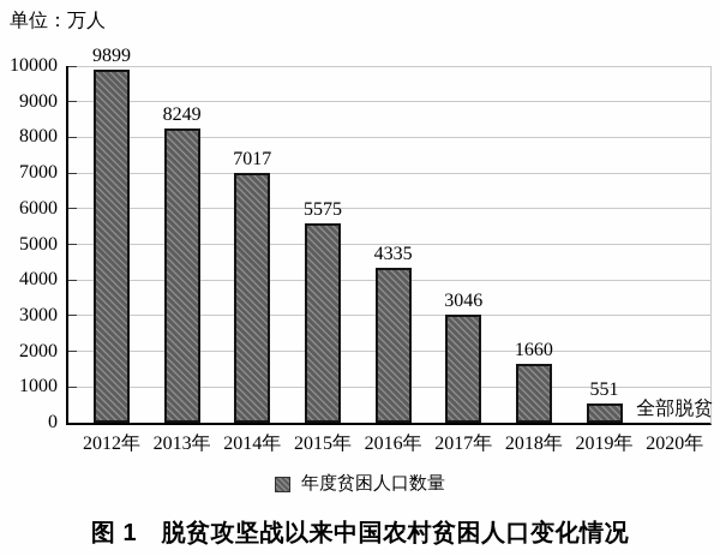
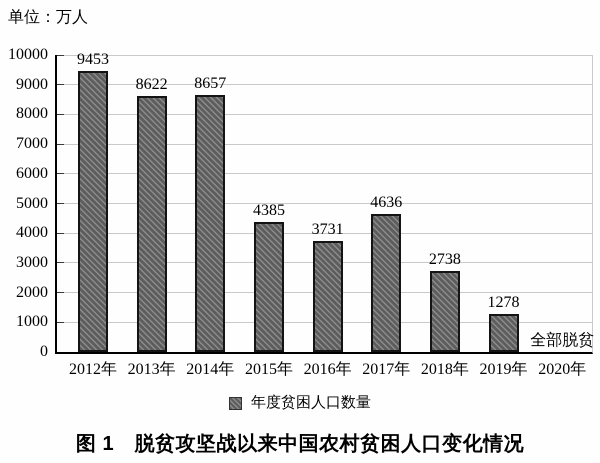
2012年: 9899 -> 9453
2013年: 8249 -> 8622
2014年: 7017 -> 8657
2015年: 5575 -> 4385
2016年: 4335 -> 3731
2017年: 3046 -> 4636
2018年: 1660 -> 2738
2019年: 551 -> 1278
